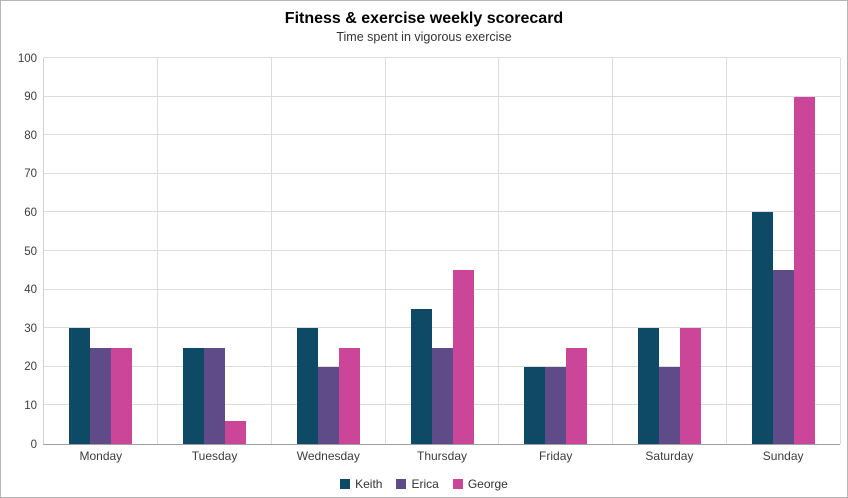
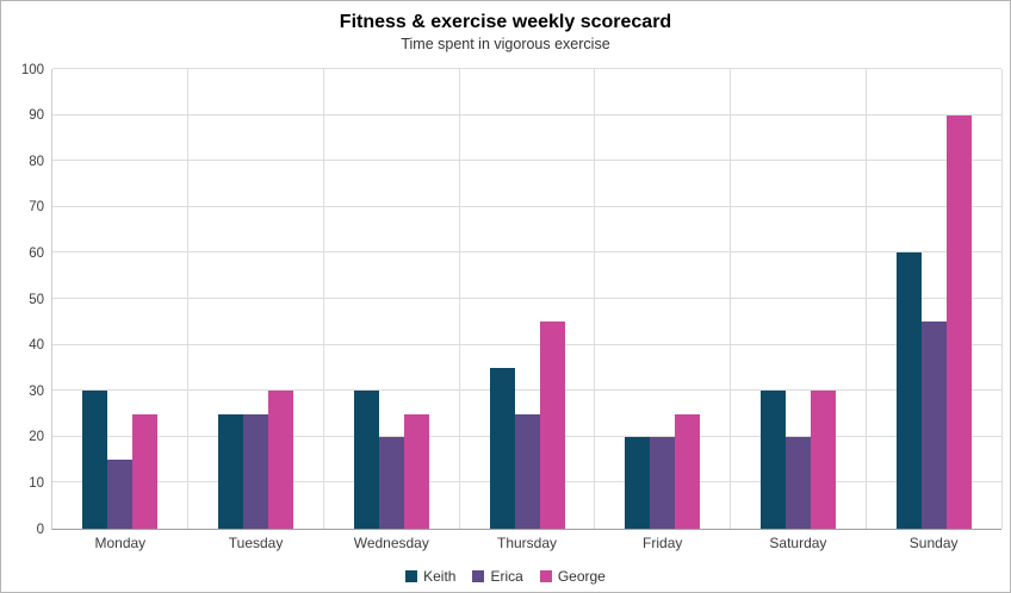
Erica/Monday: 25 -> 15
George/Tuesday: 6 -> 30
